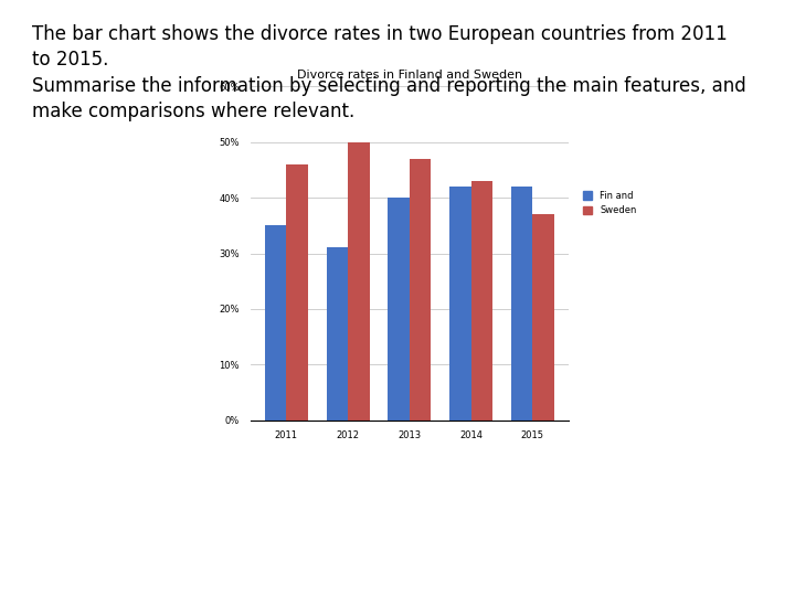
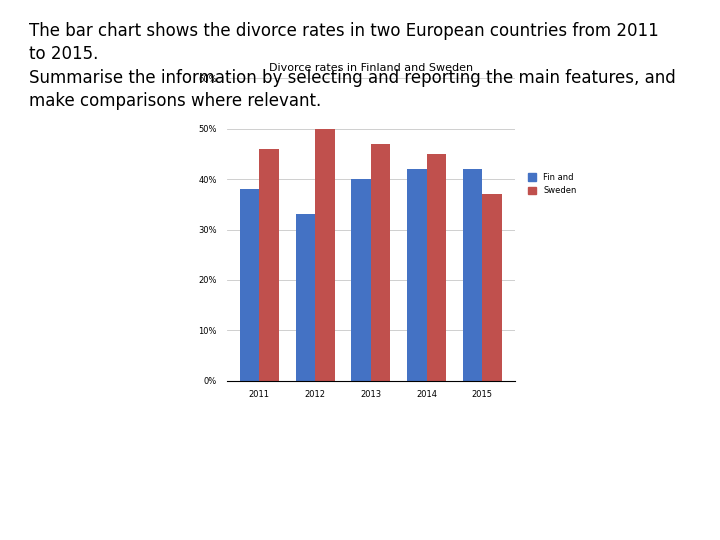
Fin and/2011: 35% -> 38%
Fin and/2012: 31% -> 33%
Sweden/2014: 43% -> 45%
